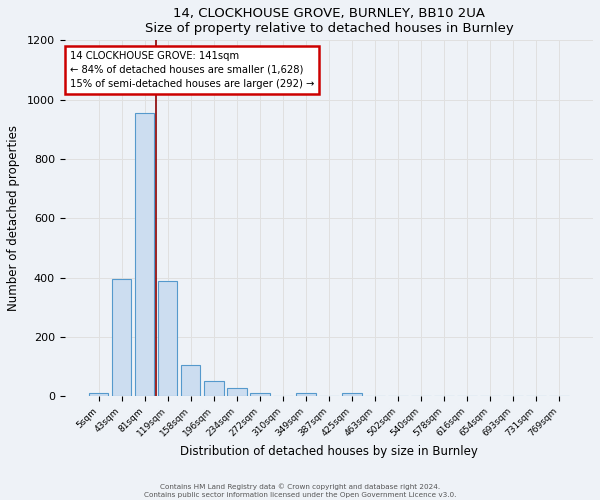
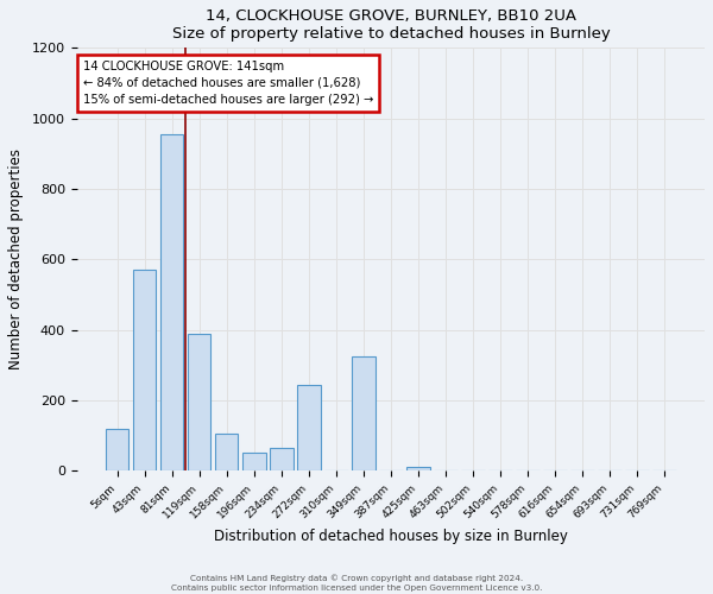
5sqm: 10 -> 120
43sqm: 395 -> 570
234sqm: 27 -> 65
272sqm: 10 -> 245
349sqm: 10 -> 325
